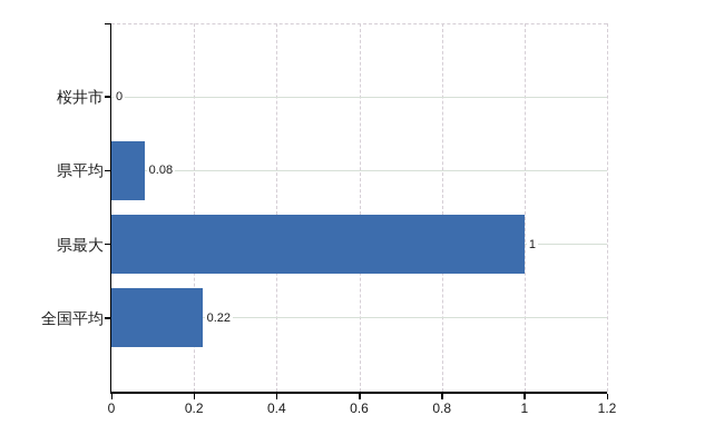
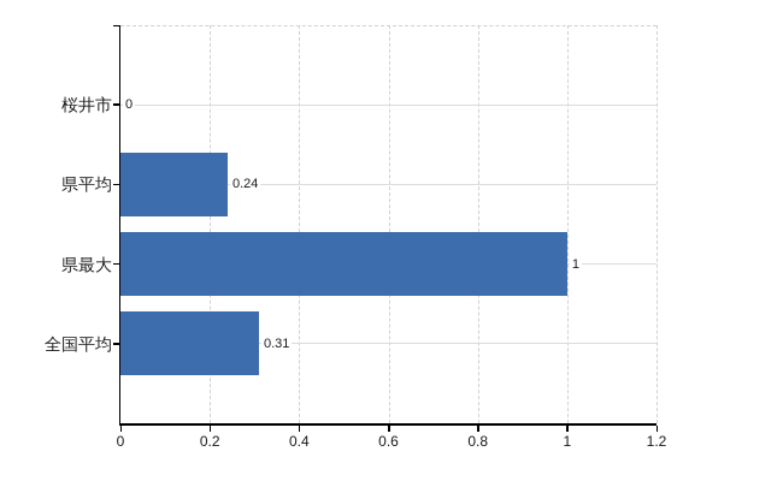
県平均: 0.08 -> 0.24
全国平均: 0.22 -> 0.31
